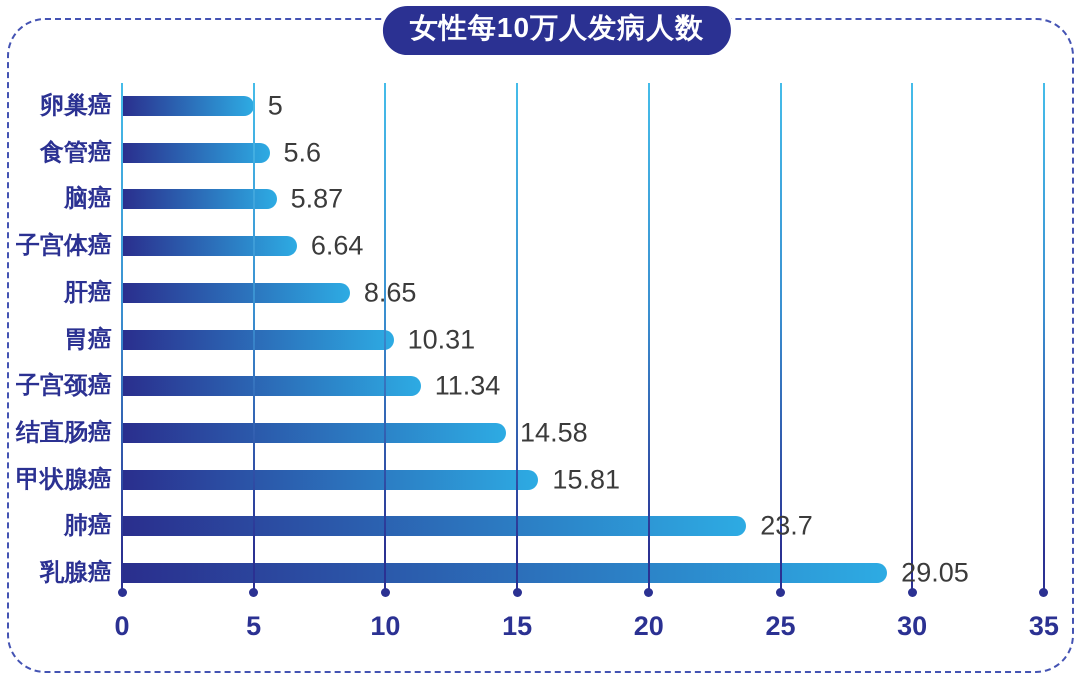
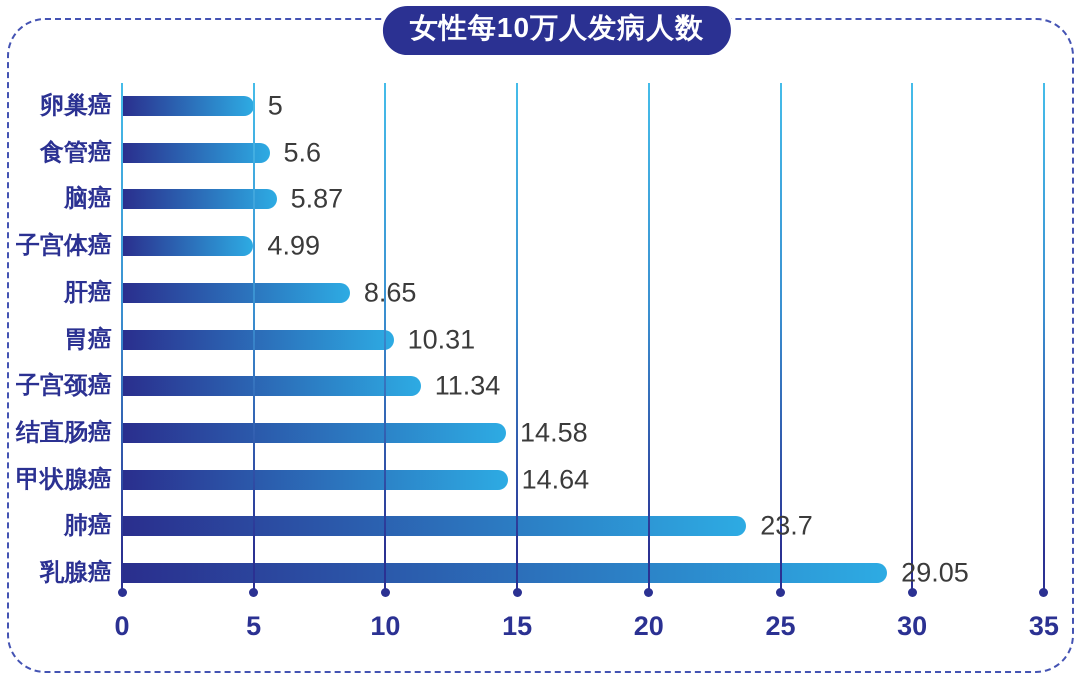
子宫体癌: 6.64 -> 4.99
甲状腺癌: 15.81 -> 14.64
